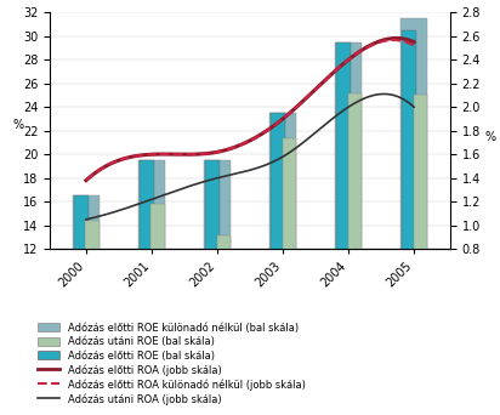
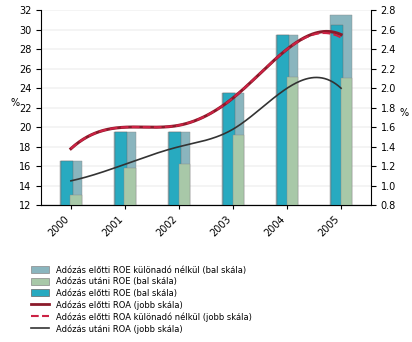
Adózás utáni ROE (bal skála)/2000: 14.4 -> 13.0
Adózás utáni ROE (bal skála)/2002: 13.2 -> 16.2
Adózás utáni ROE (bal skála)/2003: 21.4 -> 19.2
